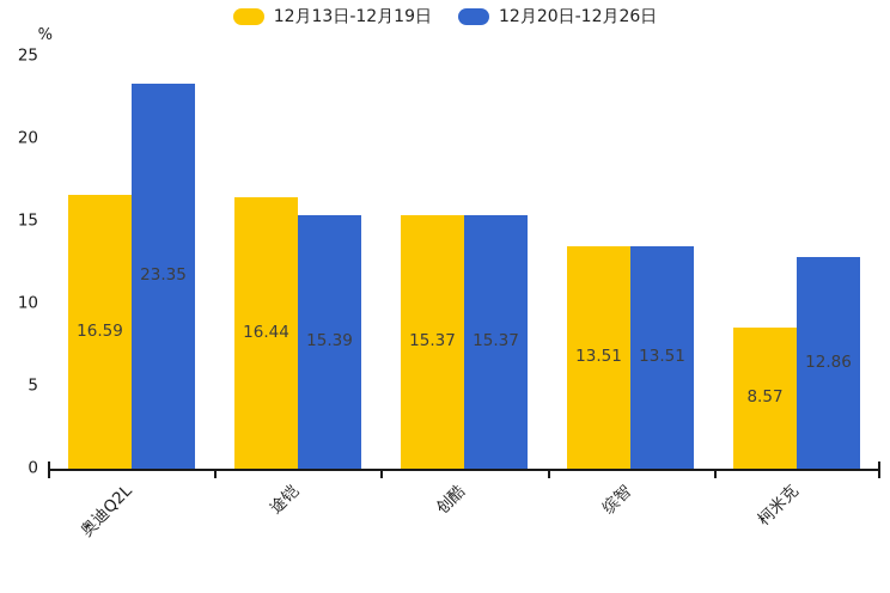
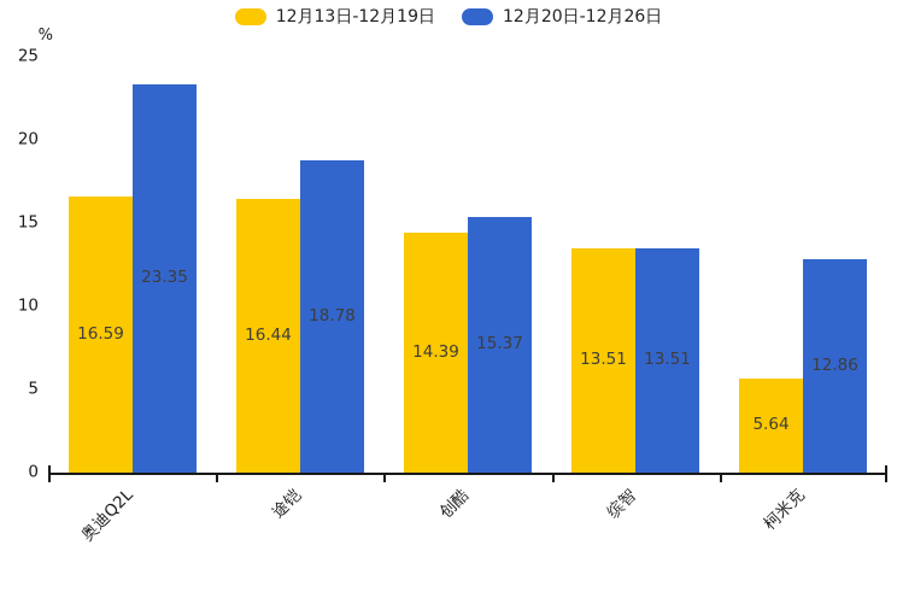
12月20日-12月26日/途铠: 15.39 -> 18.78
12月13日-12月19日/创酷: 15.37 -> 14.39
12月13日-12月19日/柯米克: 8.57 -> 5.64
